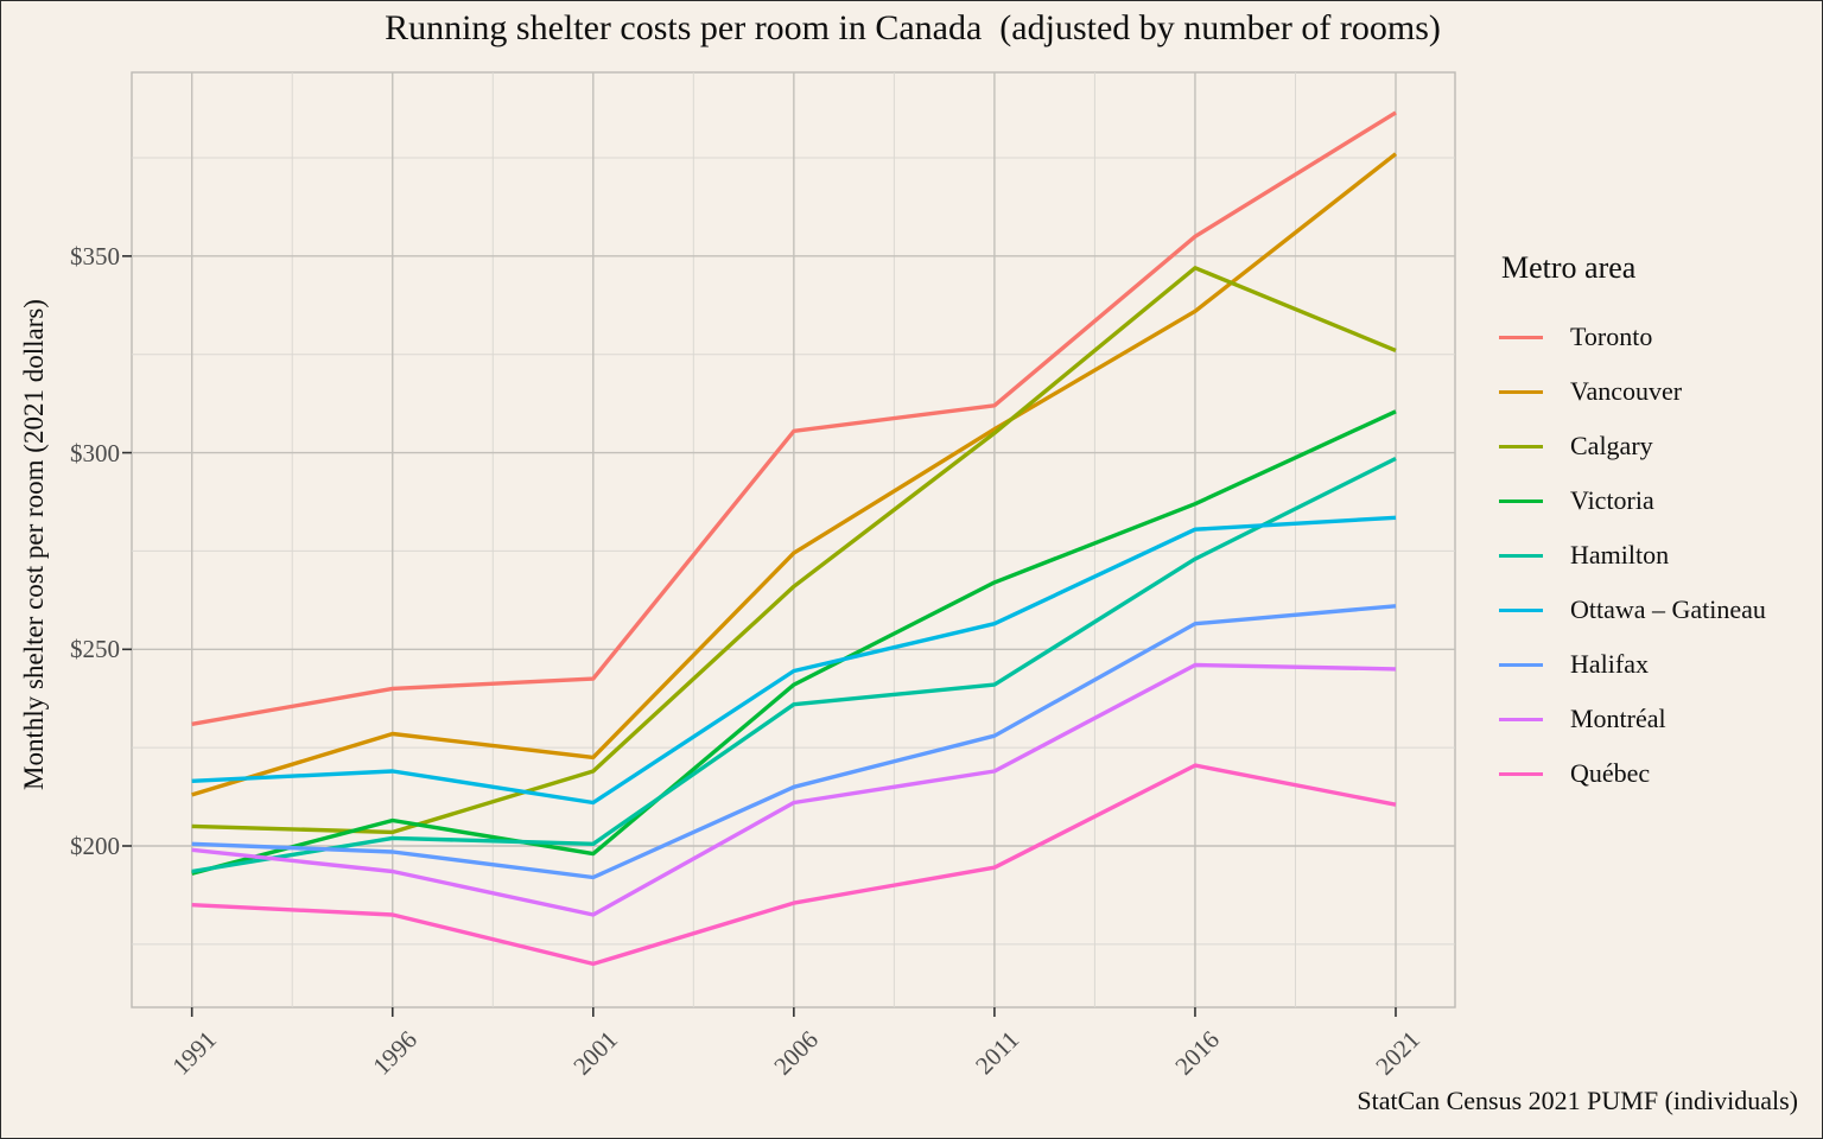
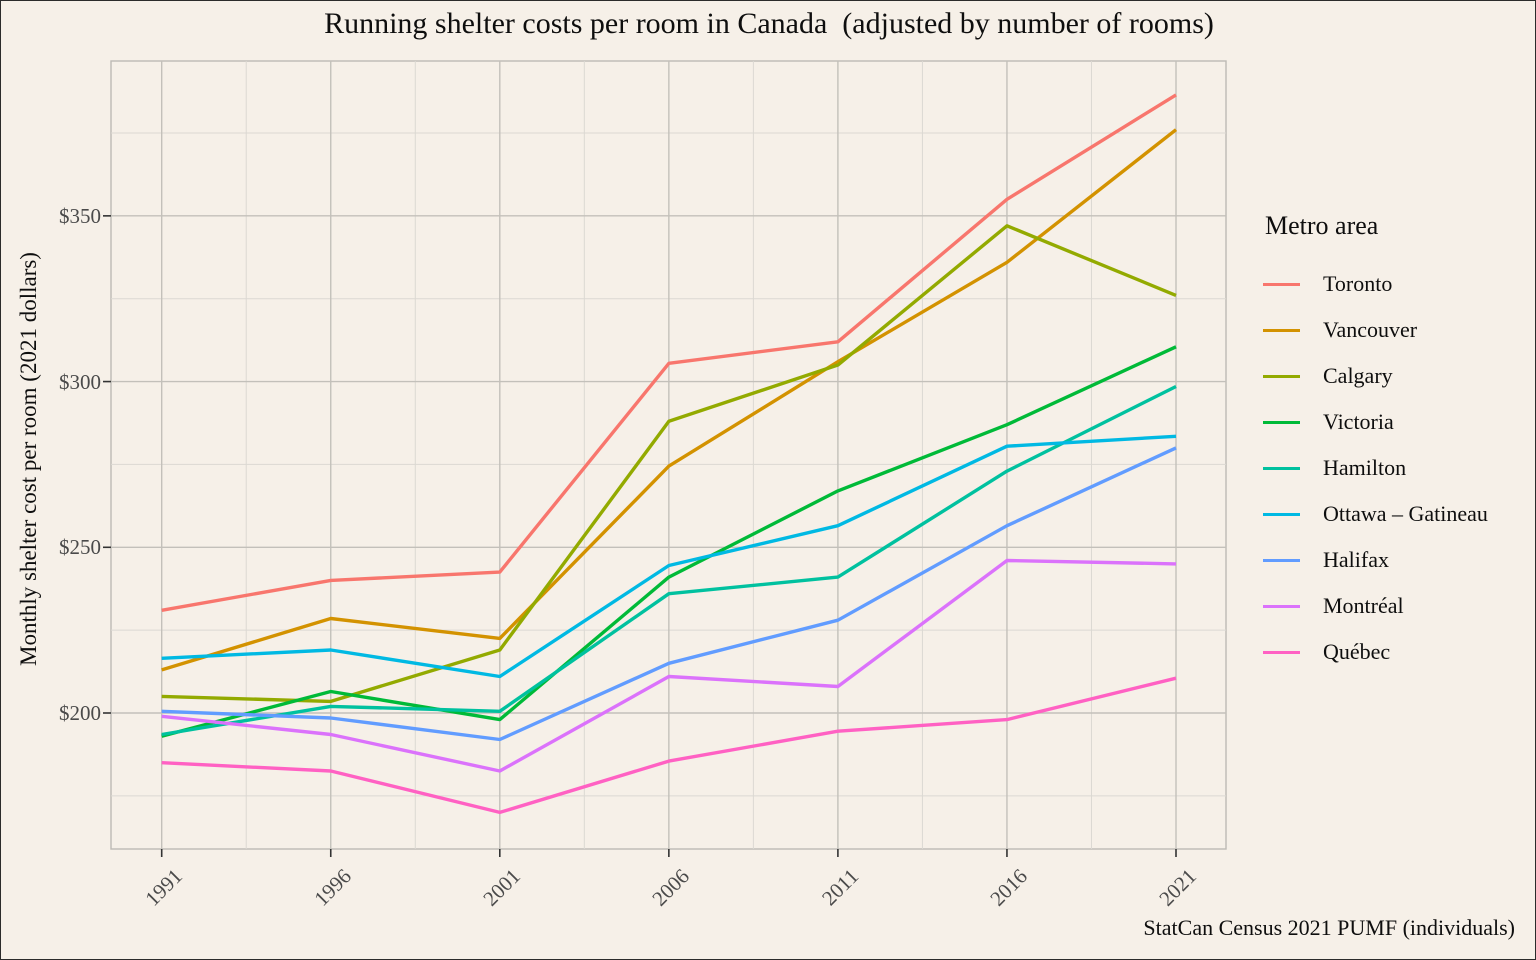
Calgary/2006: $266 -> $288
Montréal/2011: $219 -> $208
Québec/2016: $220 -> $198
Halifax/2021: $261 -> $280
